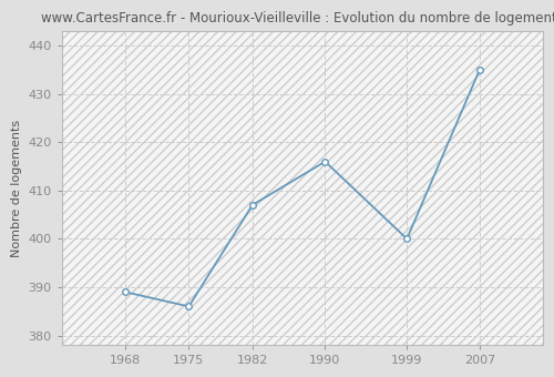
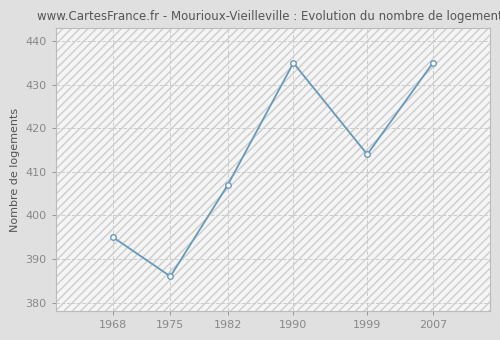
1968: 389 -> 395
1990: 416 -> 435
1999: 400 -> 414
